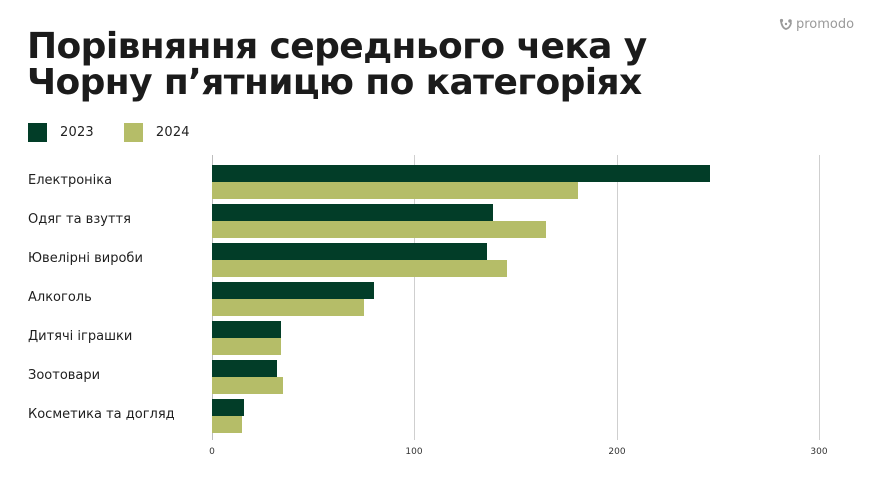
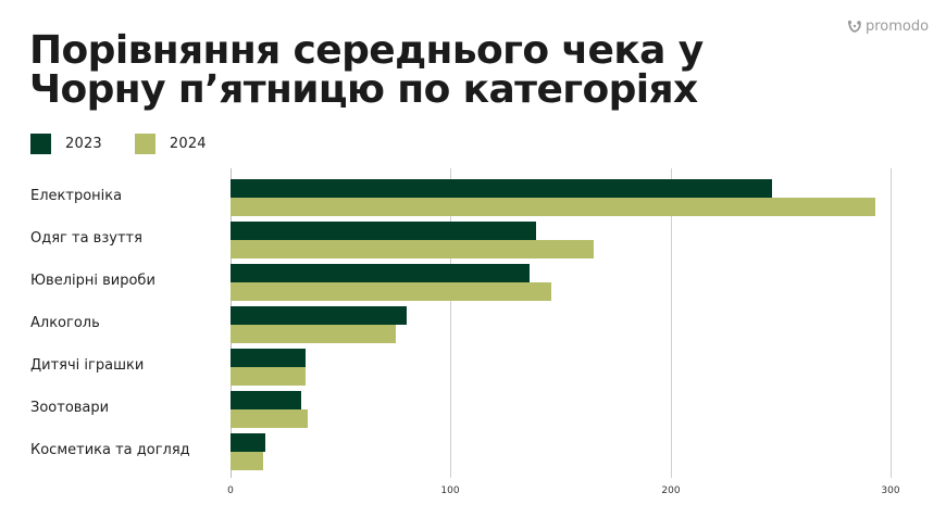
2024/Електроніка: 181 -> 293
